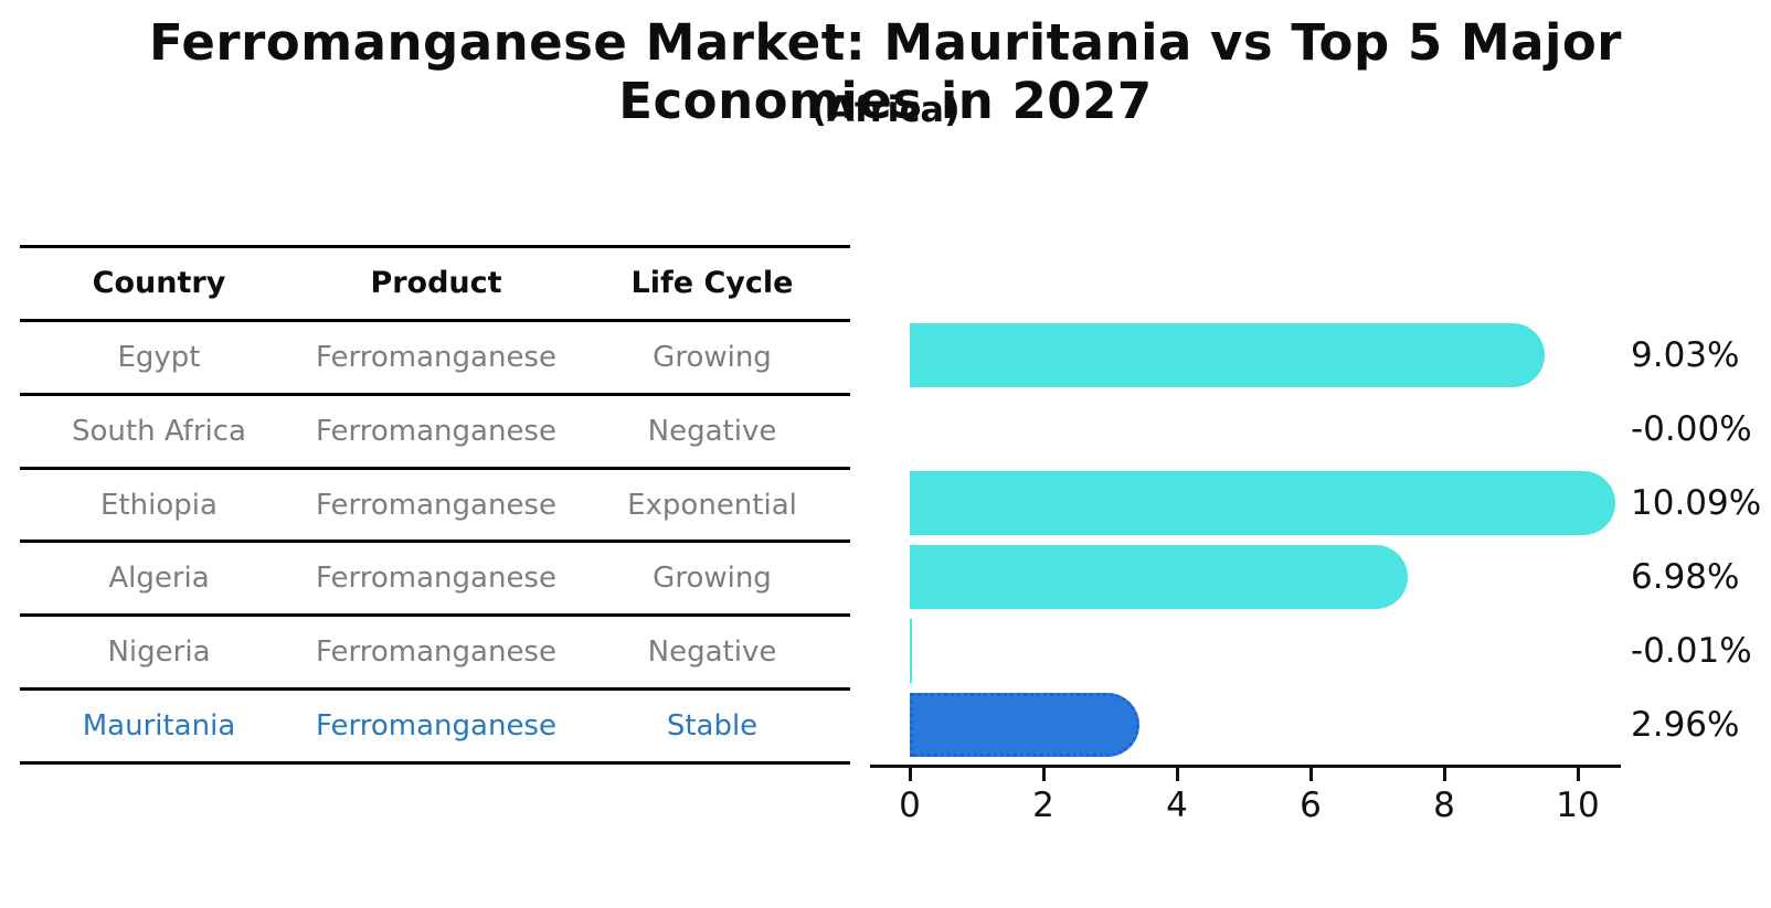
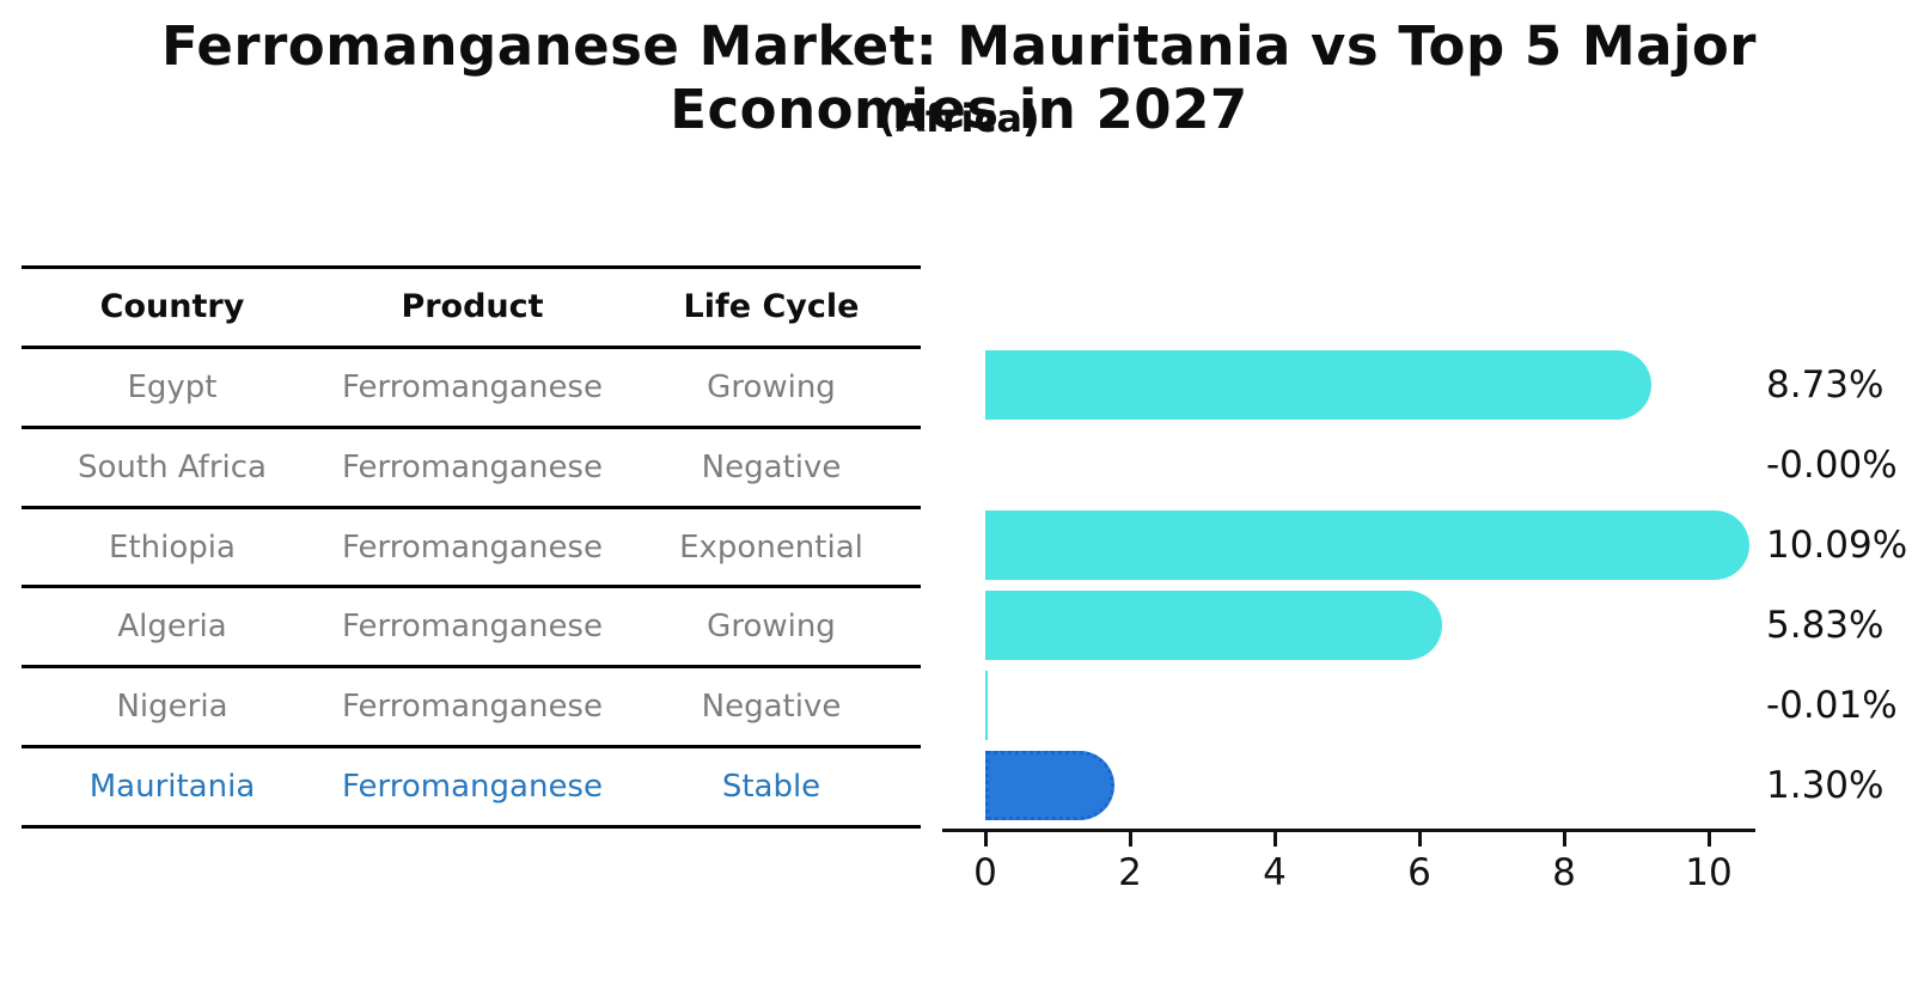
Egypt: 9.03% -> 8.73%
Algeria: 6.98% -> 5.83%
Mauritania: 2.96% -> 1.30%
